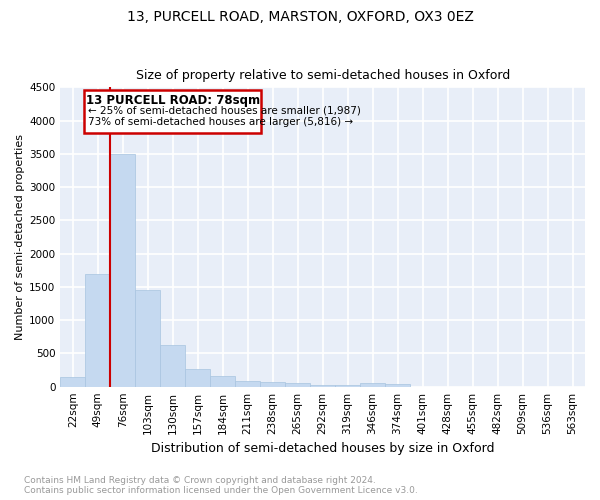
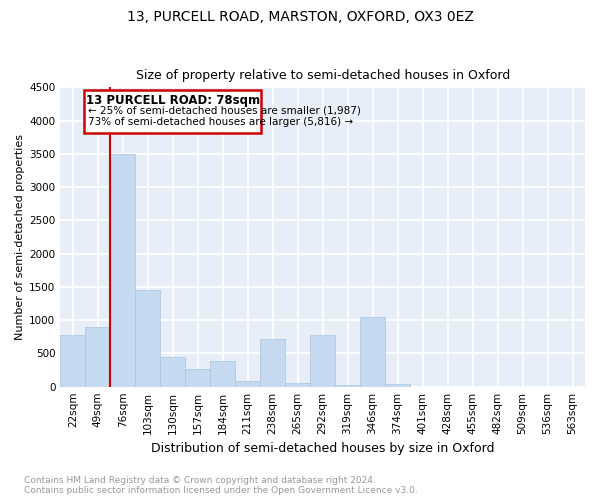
22sqm: 150 -> 780
49sqm: 1700 -> 900
130sqm: 620 -> 440
184sqm: 160 -> 380
238sqm: 70 -> 720
292sqm: 30 -> 780
346sqm: 50 -> 1040
